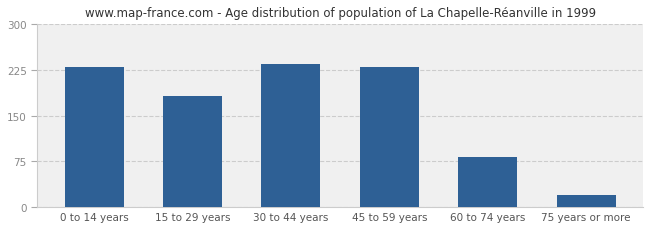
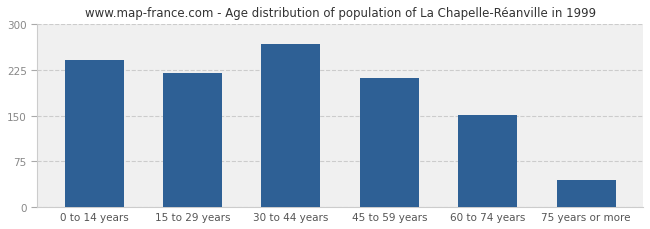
0 to 14 years: 230 -> 242
15 to 29 years: 182 -> 220
30 to 44 years: 235 -> 268
45 to 59 years: 230 -> 212
60 to 74 years: 82 -> 152
75 years or more: 20 -> 44
